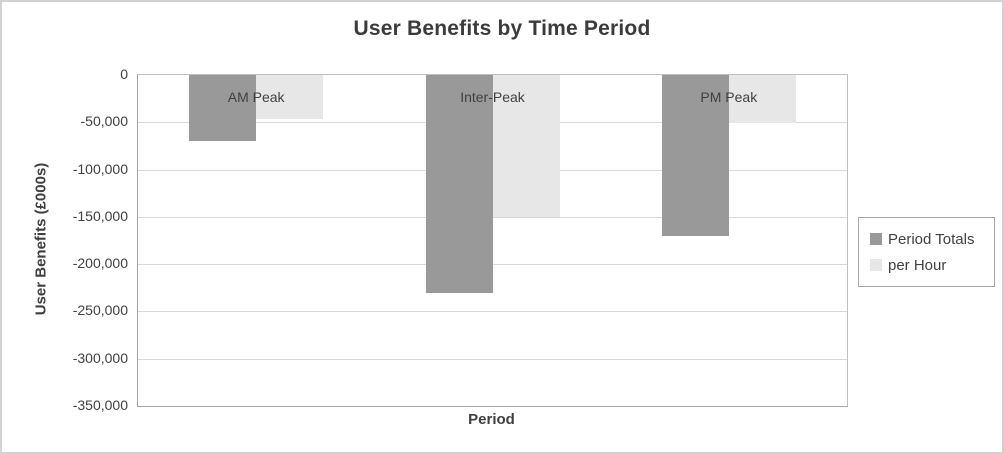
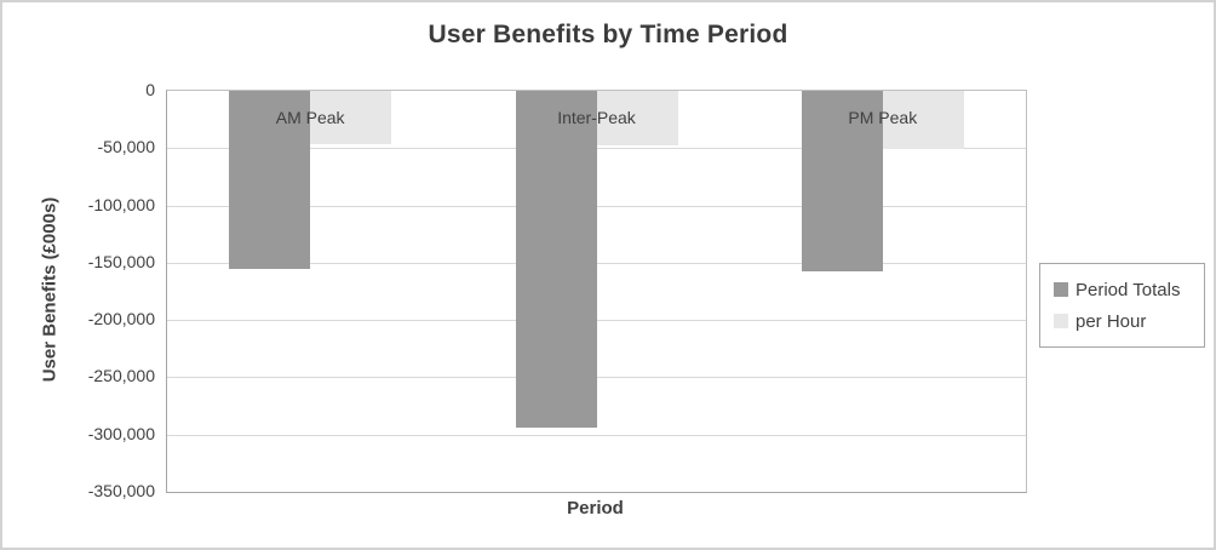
Period Totals/AM Peak: -70000 -> -160000
Period Totals/Inter-Peak: -230000 -> -290000
per Hour/Inter-Peak: -150000 -> -50000
Period Totals/PM Peak: -170000 -> -160000
